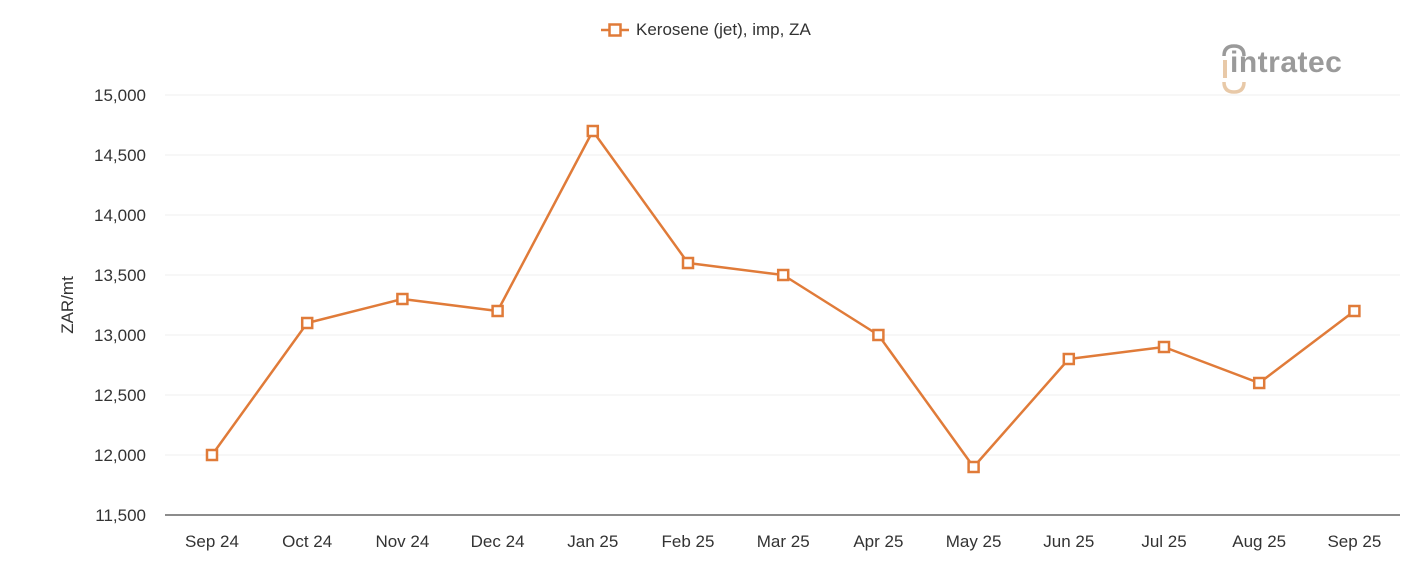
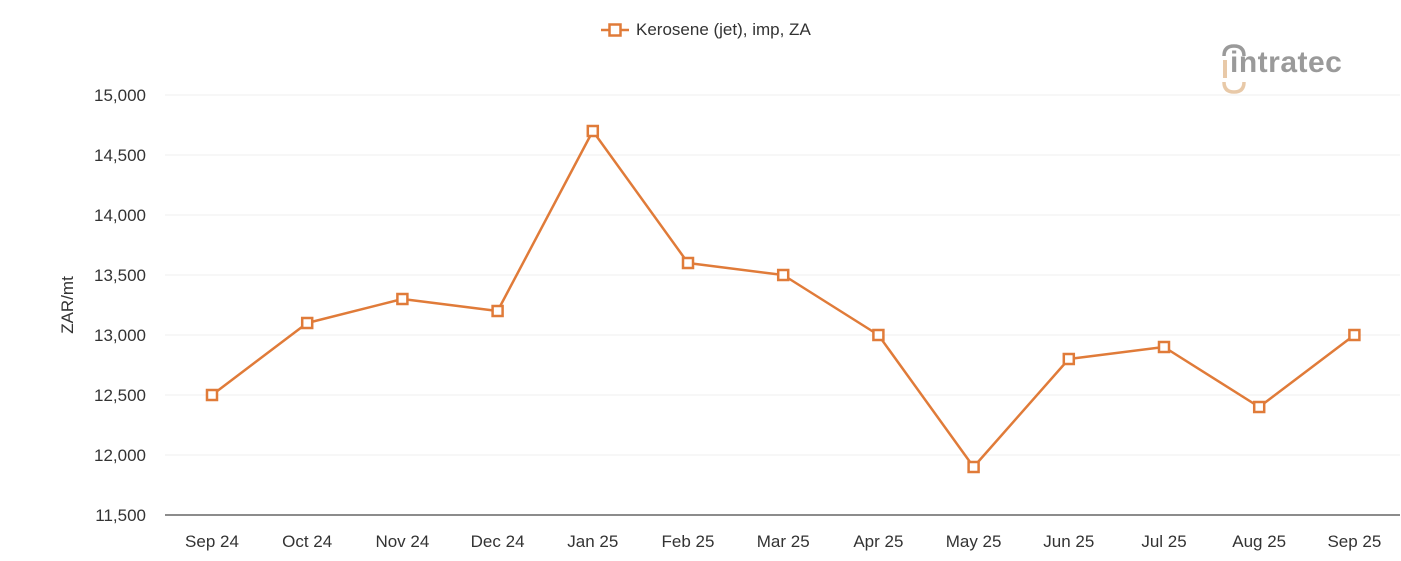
Sep 24: 12000 -> 12500
Aug 25: 12600 -> 12400
Sep 25: 13200 -> 13000
